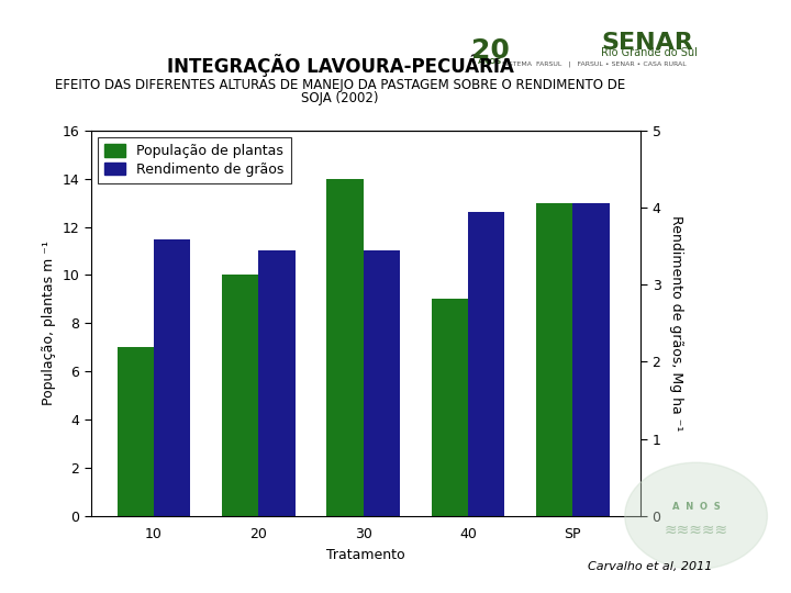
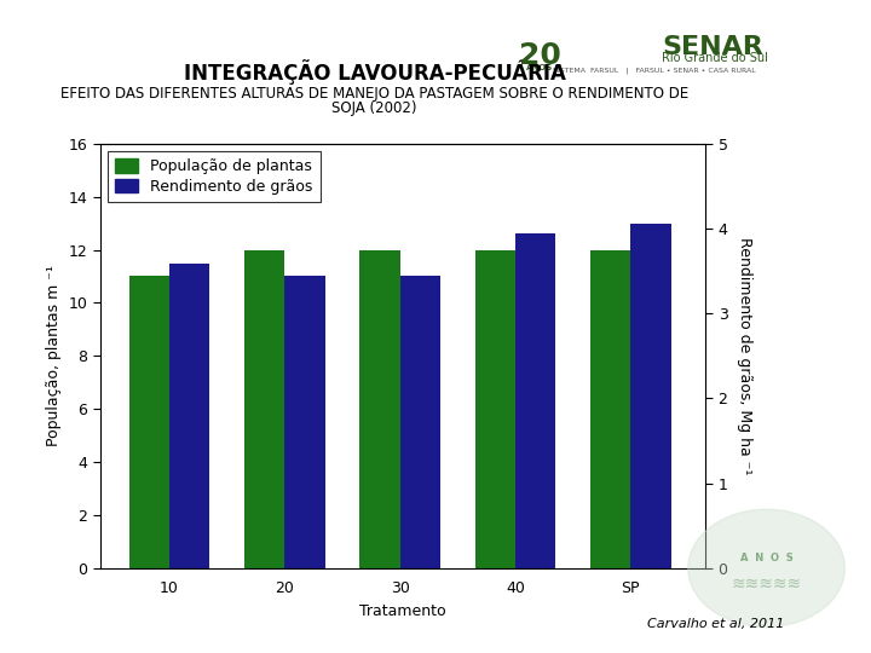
População de plantas/10: 7 -> 11
População de plantas/20: 10 -> 12
População de plantas/30: 14 -> 12
População de plantas/40: 9 -> 12
População de plantas/SP: 13 -> 12
